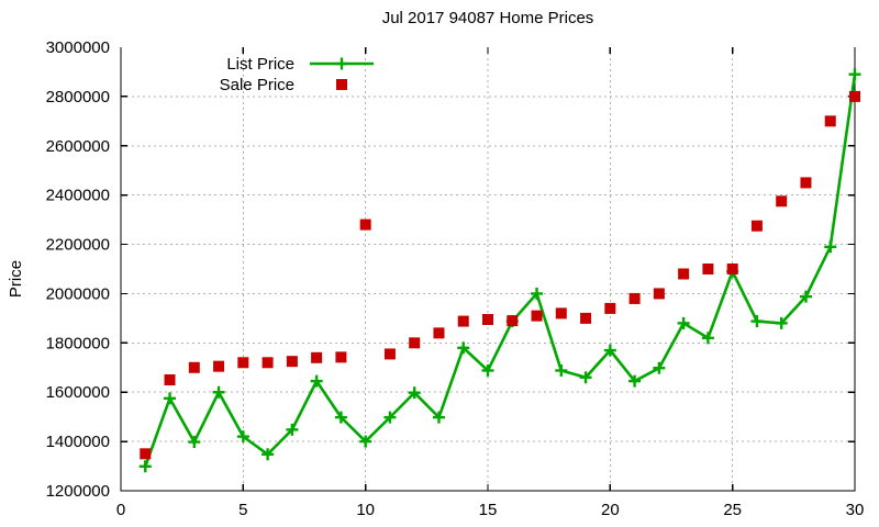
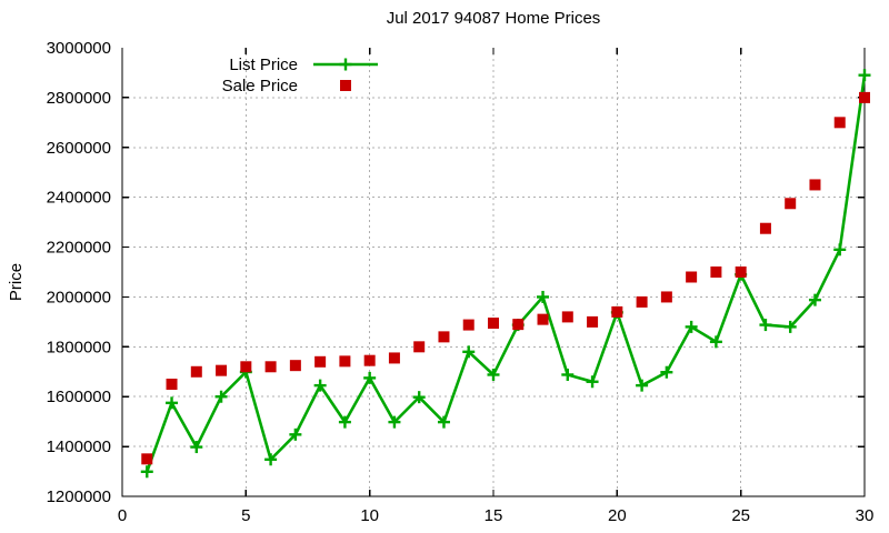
List Price/5: 1420000 -> 1700000
List Price/10: 1400000 -> 1680000
Sale Price/10: 2280000 -> 1740000
List Price/20: 1770000 -> 1940000
